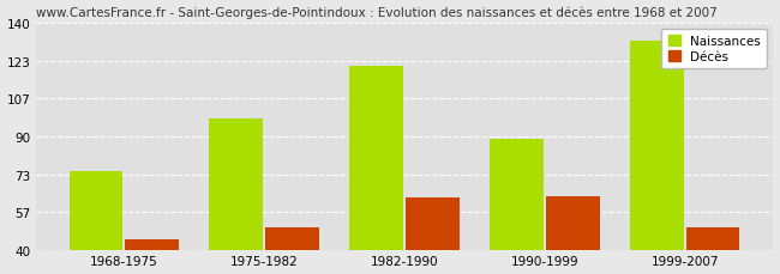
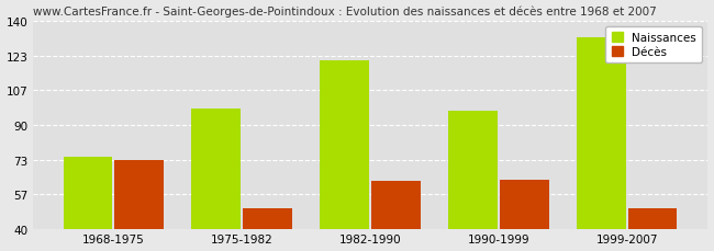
Décès/1968-1975: 45 -> 73
Naissances/1990-1999: 89 -> 97
